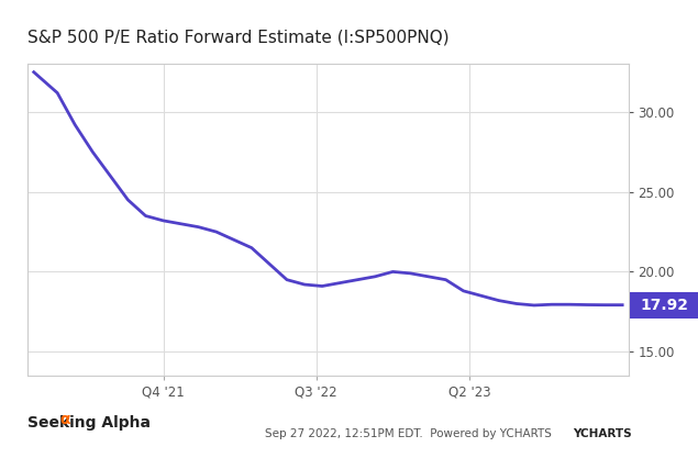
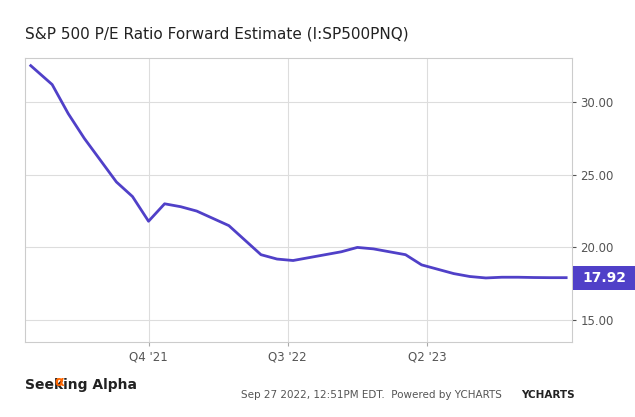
Q4 '21: 23.2 -> 21.8
